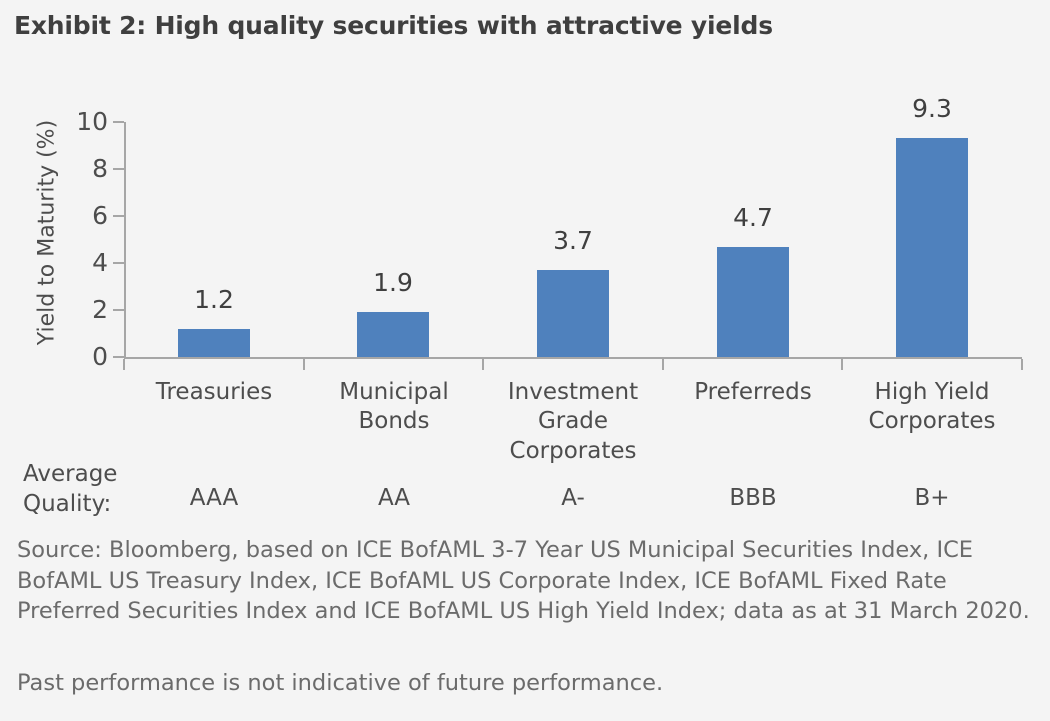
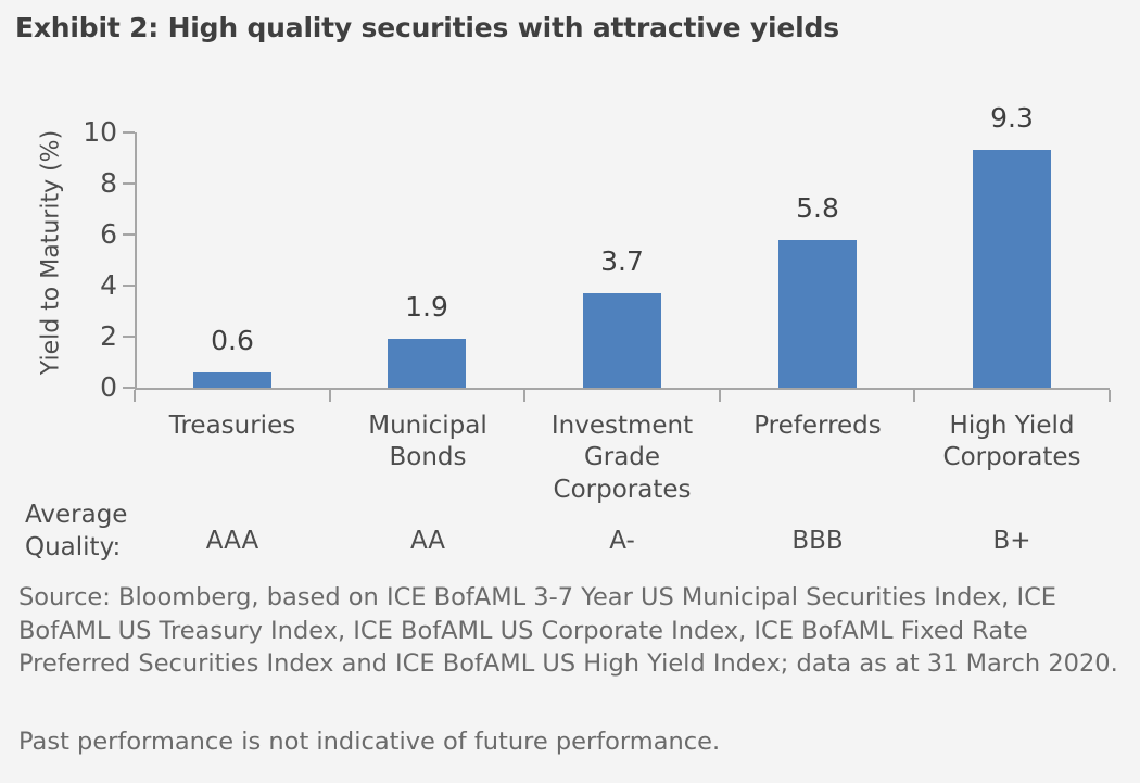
Treasuries: 1.2 -> 0.6
Preferreds: 4.7 -> 5.8
